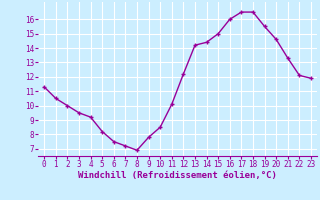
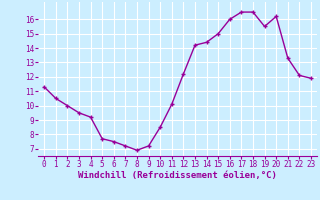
5: 8.2 -> 7.7
9: 7.8 -> 7.2
20: 14.6 -> 16.2
